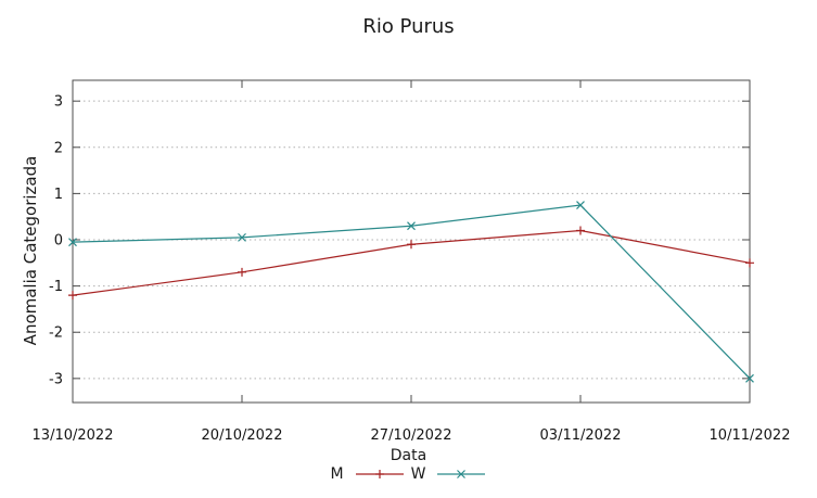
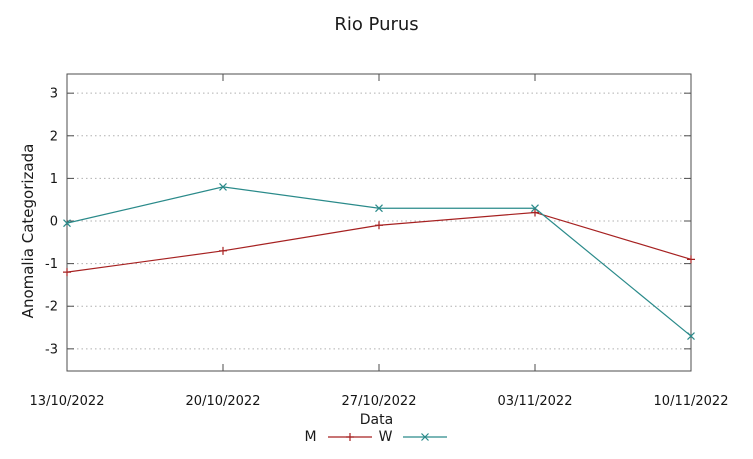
W/20/10/2022: 0.1 -> 0.8
W/03/11/2022: 0.8 -> 0.3
M/10/11/2022: -0.5 -> -0.9
W/10/11/2022: -3.0 -> -2.7
